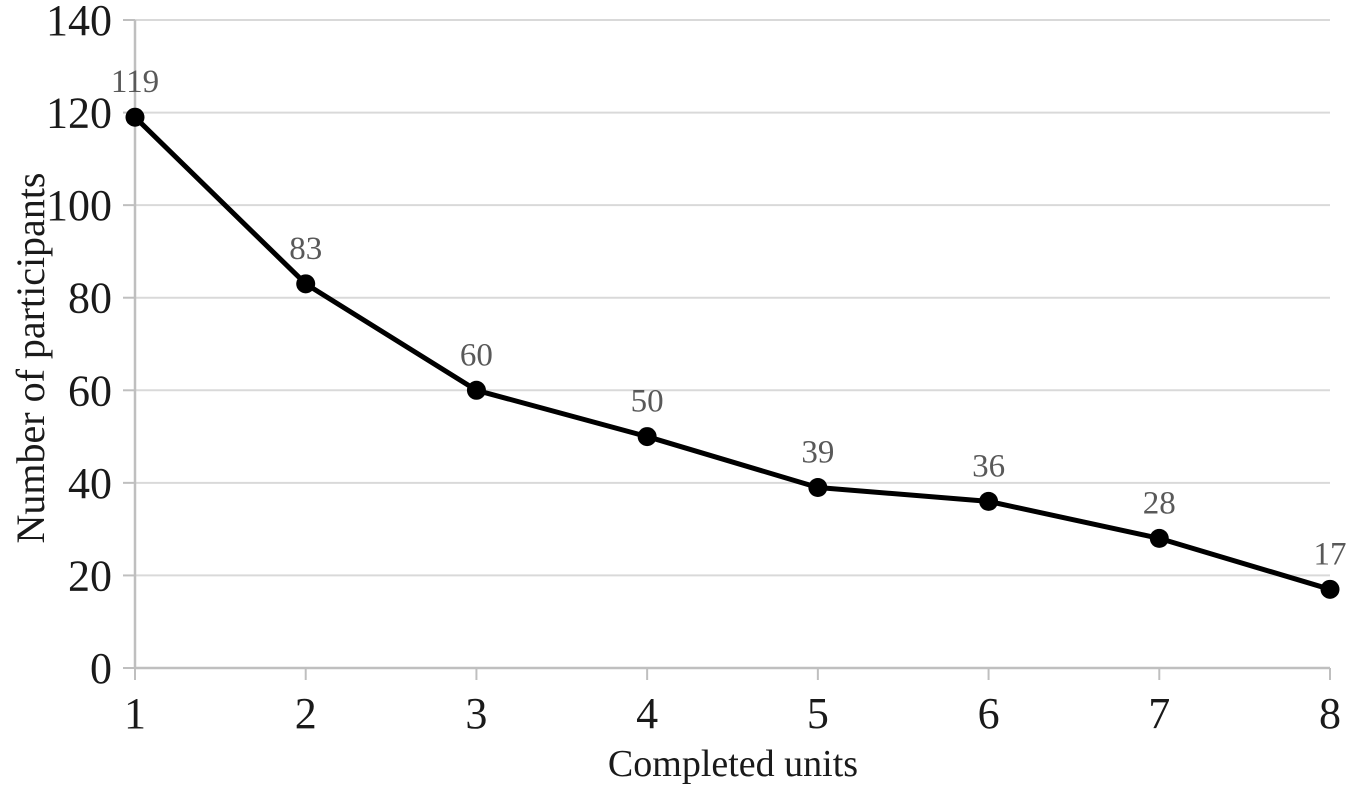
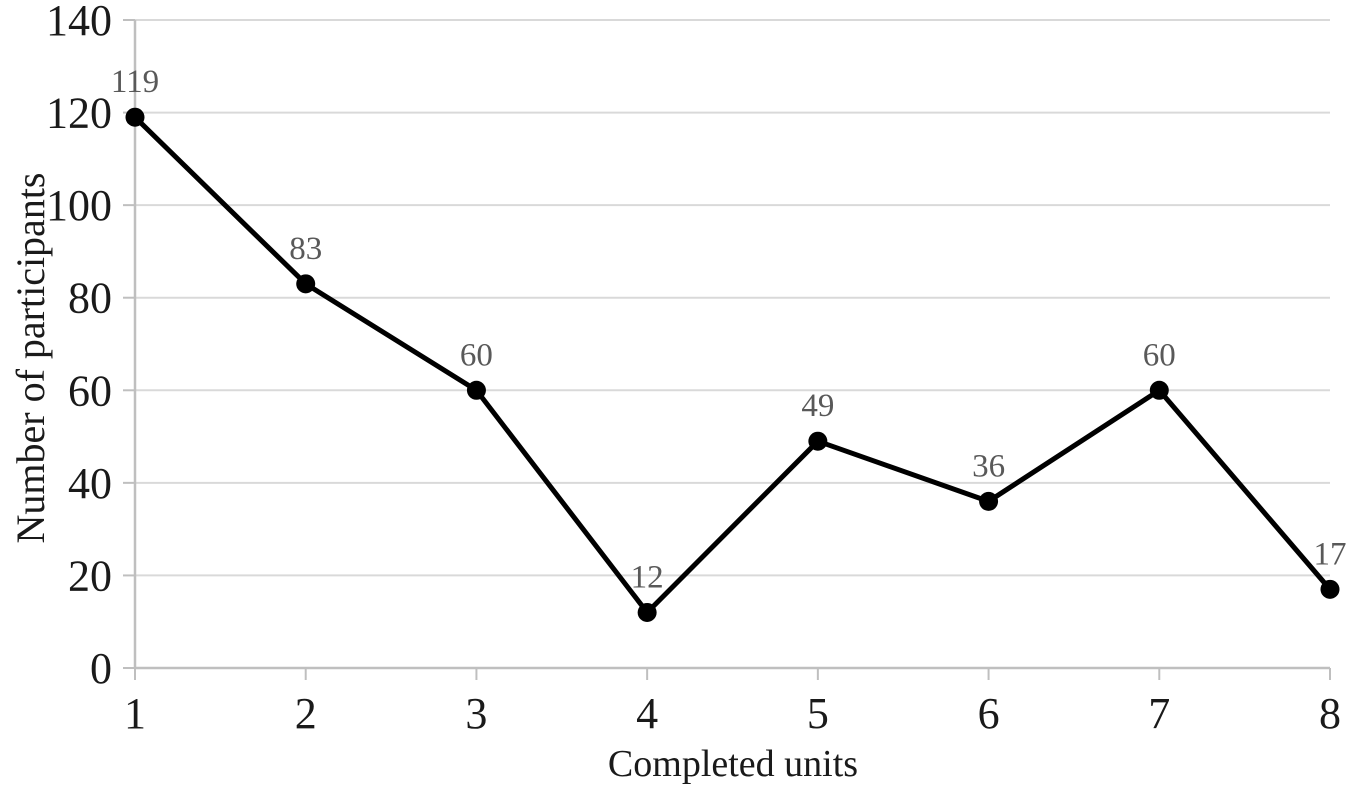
4: 50 -> 12
5: 39 -> 49
7: 28 -> 60
